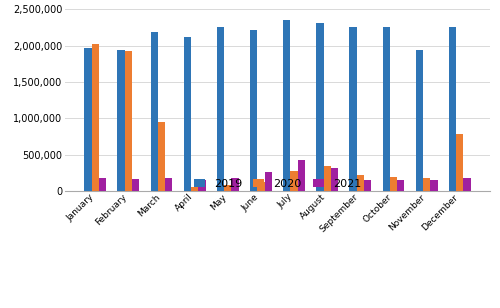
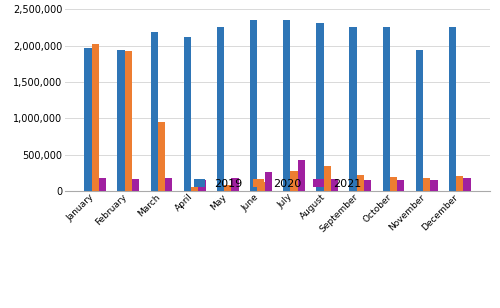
2019/June: 2,220,000 -> 2,350,000
2021/August: 320,000 -> 160,000
2020/December: 780,000 -> 210,000
